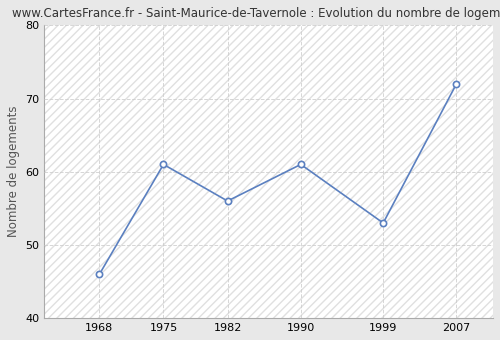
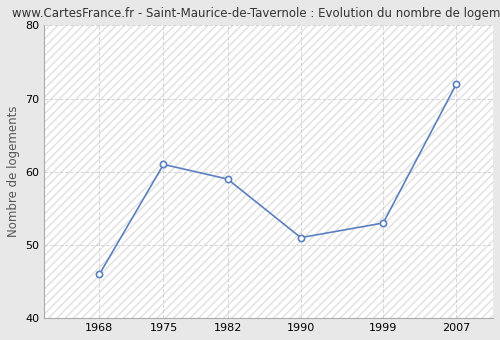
1982: 56 -> 59
1990: 61 -> 51
